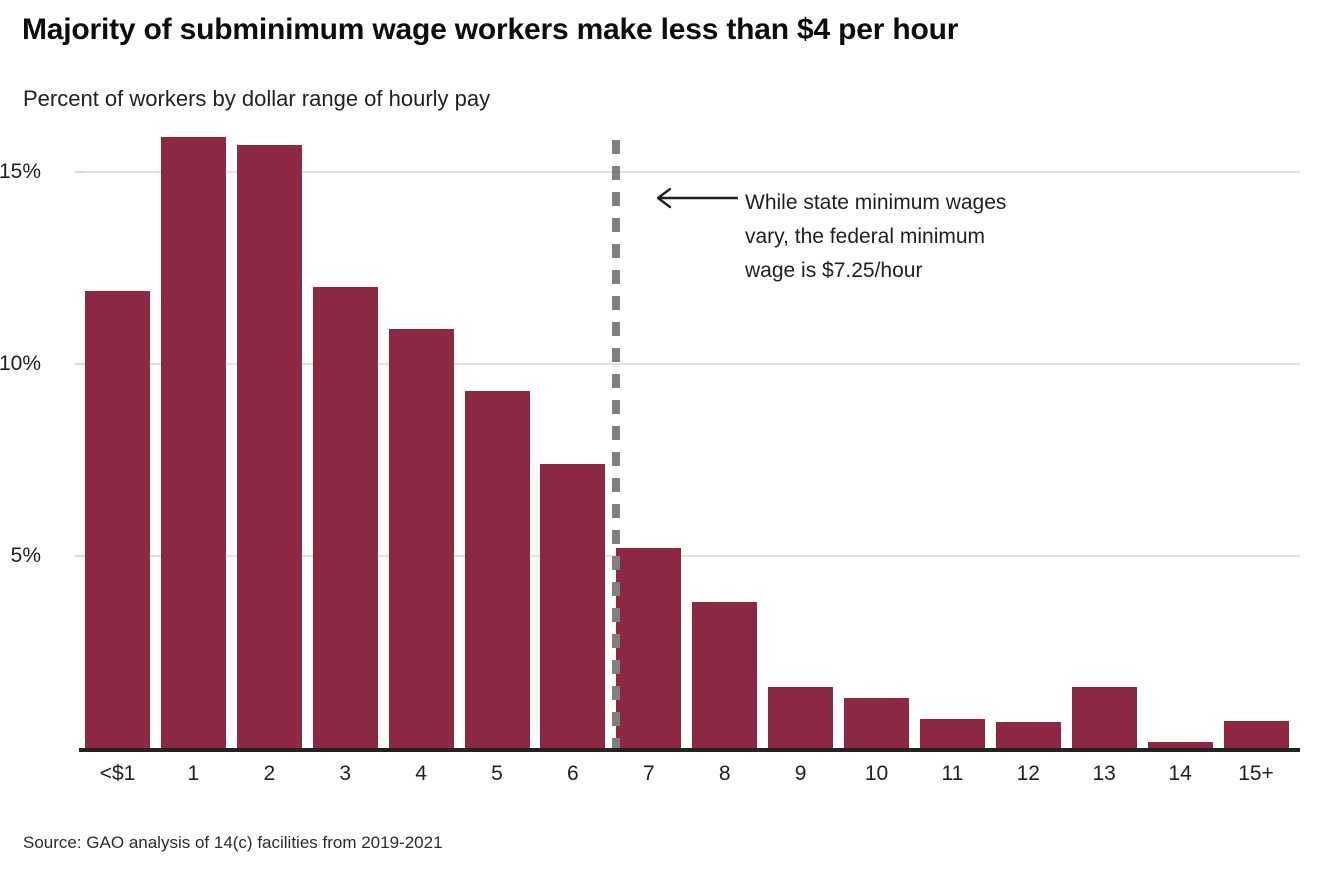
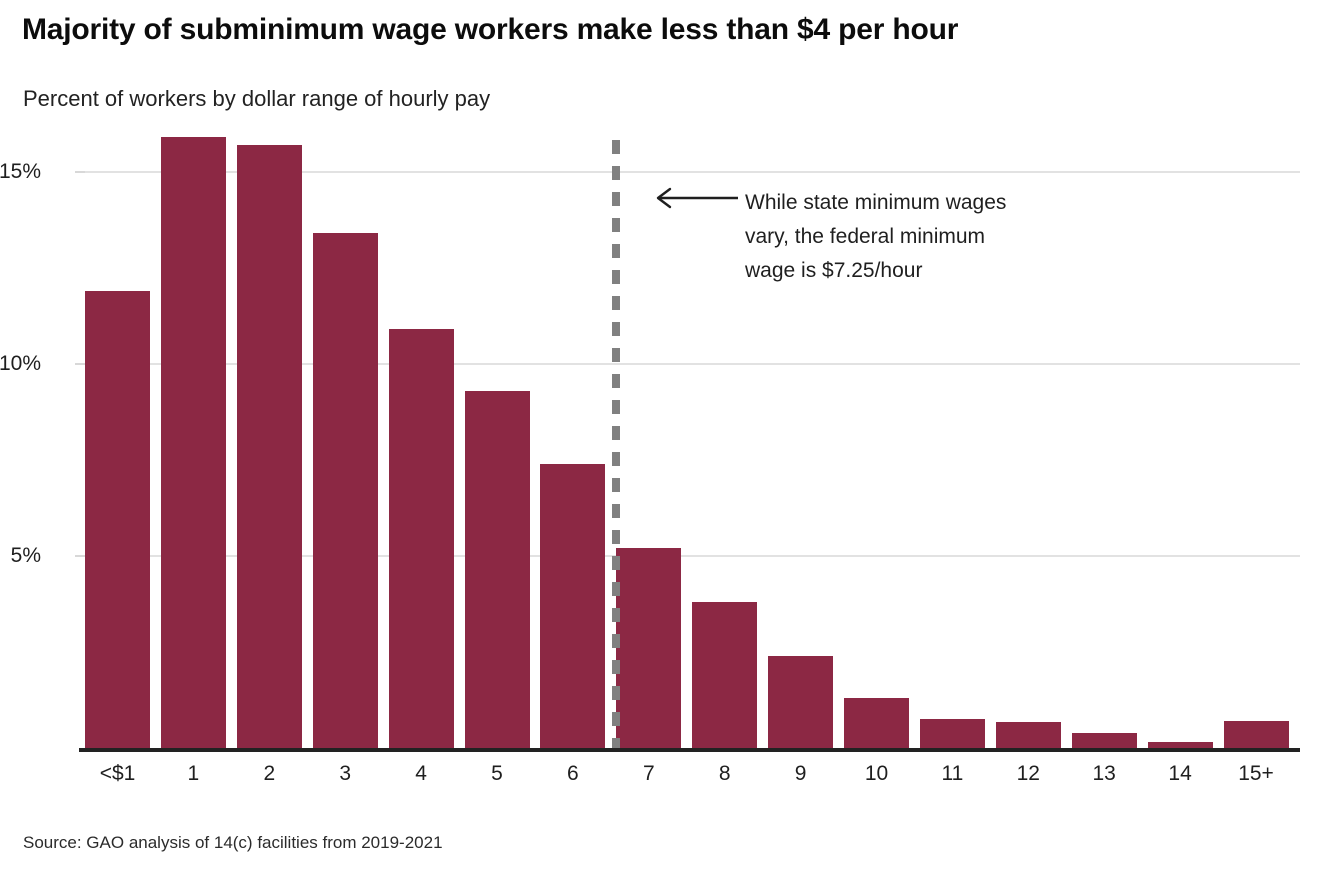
3: 12.0% -> 13.4%
9: 1.6% -> 2.4%
13: 1.6% -> 0.4%
